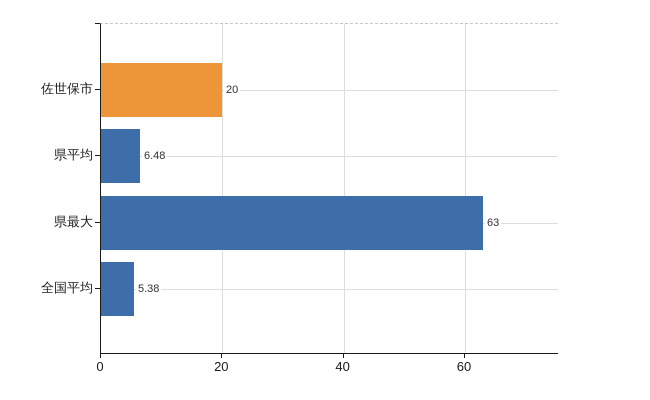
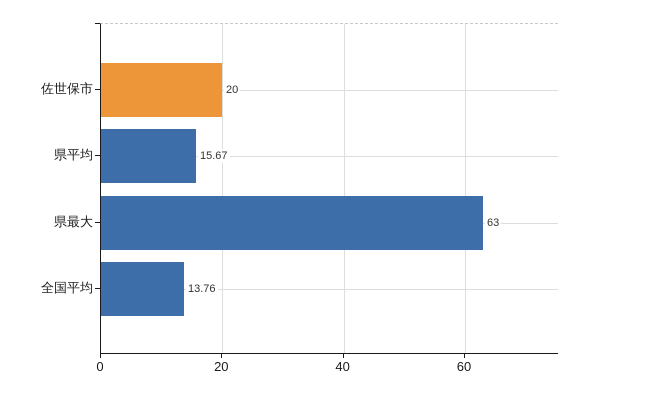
県平均: 6.48 -> 15.67
全国平均: 5.38 -> 13.76
